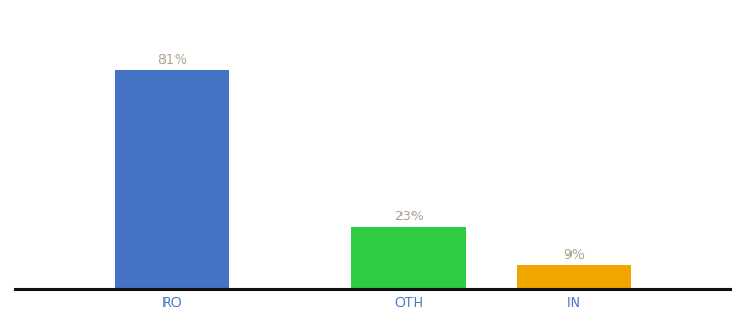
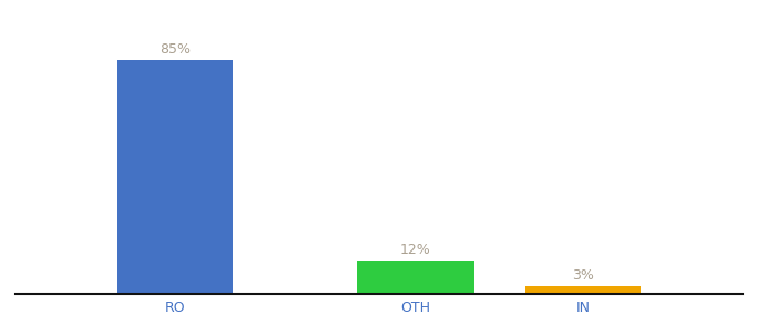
RO: 81% -> 85%
OTH: 23% -> 12%
IN: 9% -> 3%
